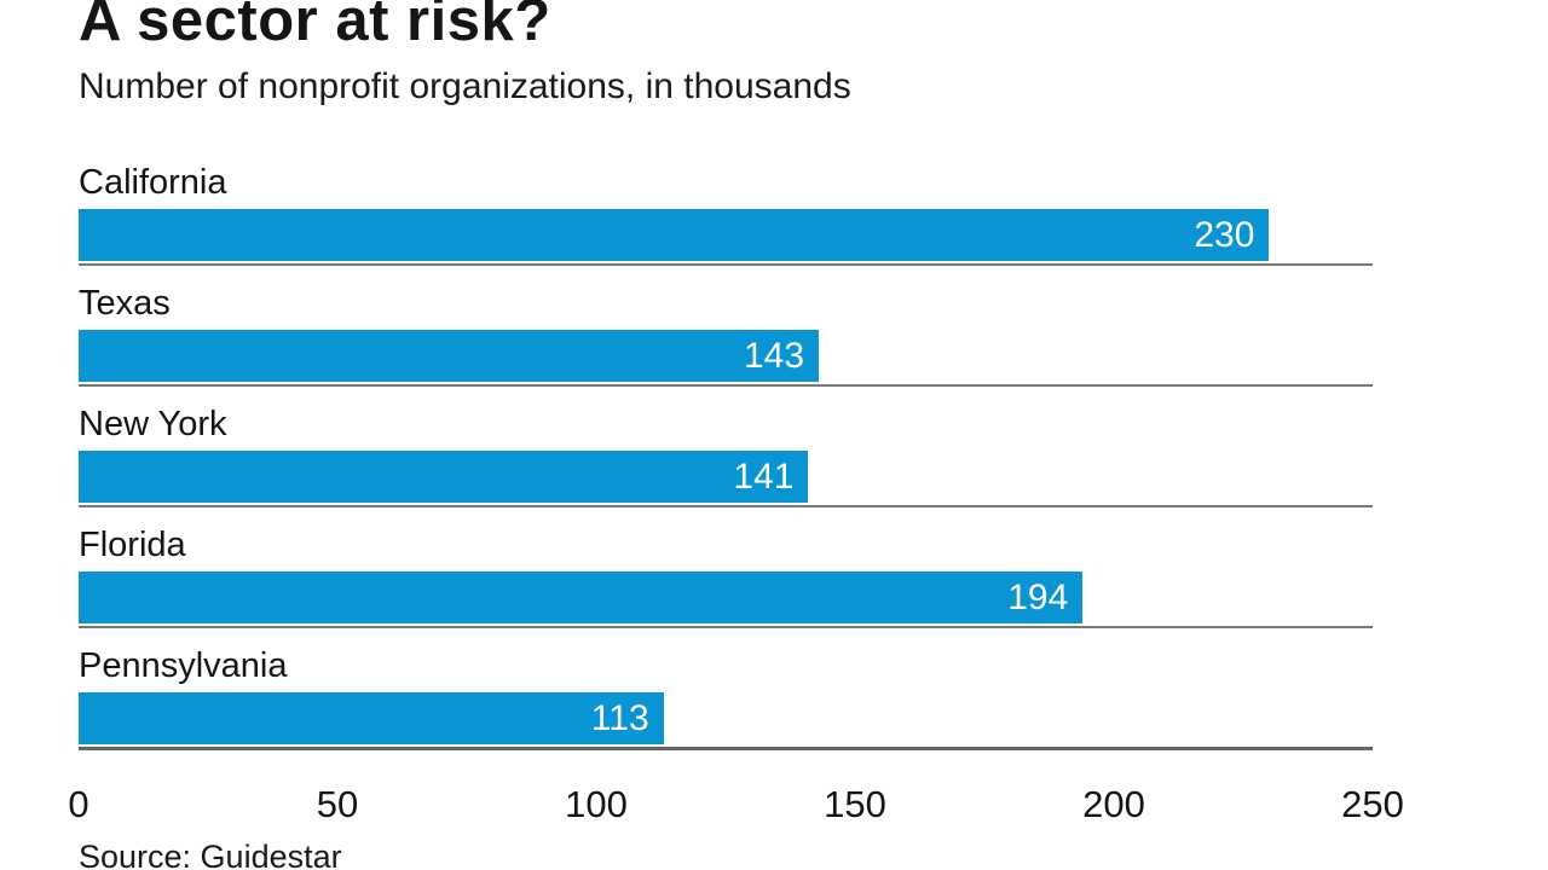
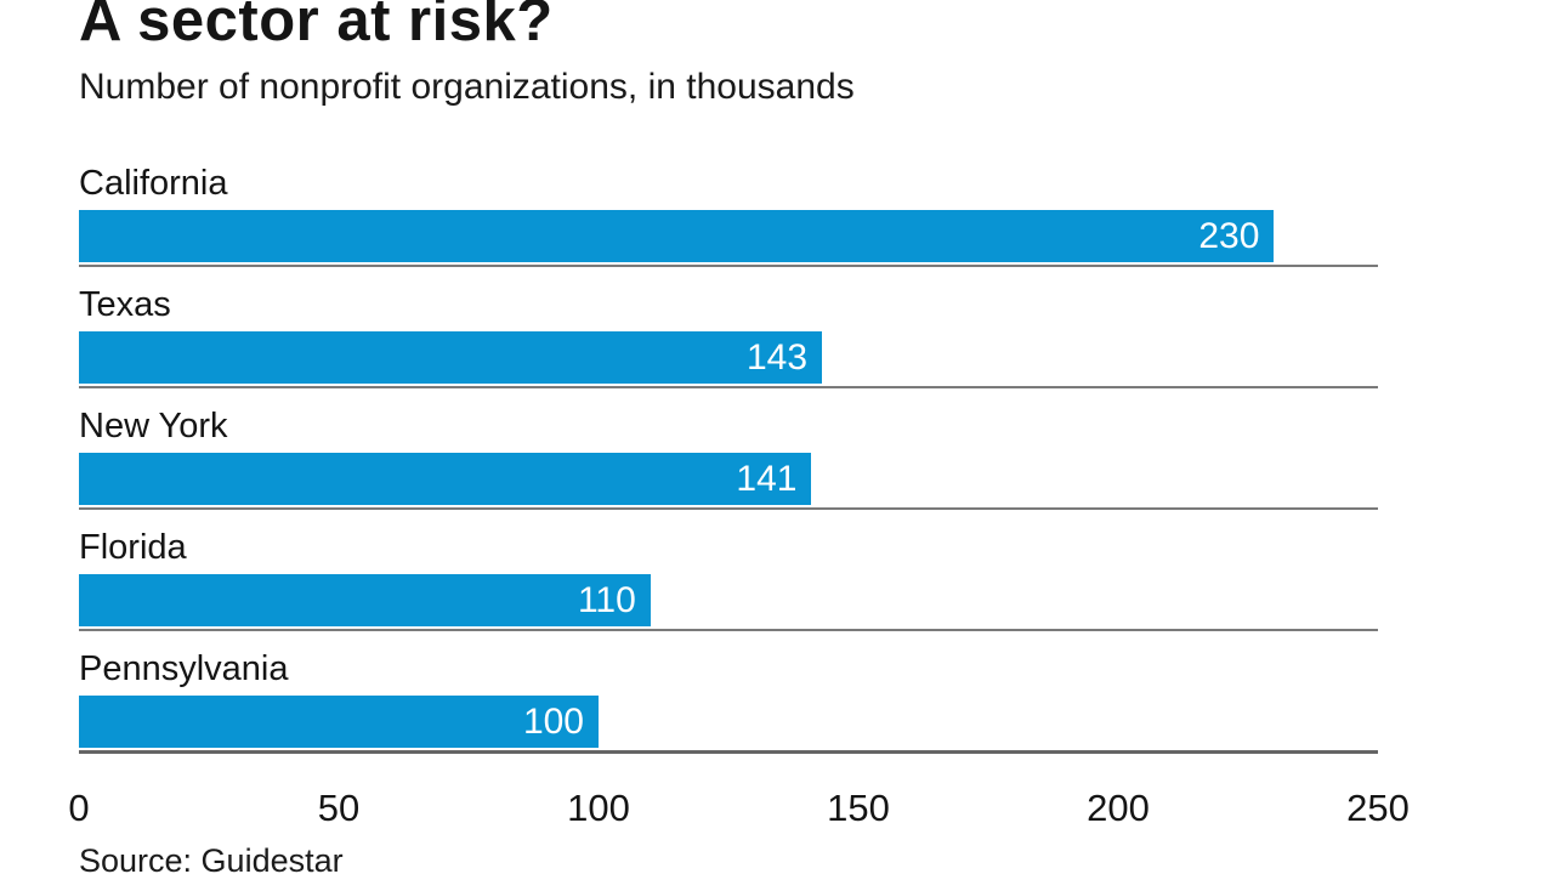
Florida: 194 -> 110
Pennsylvania: 113 -> 100
